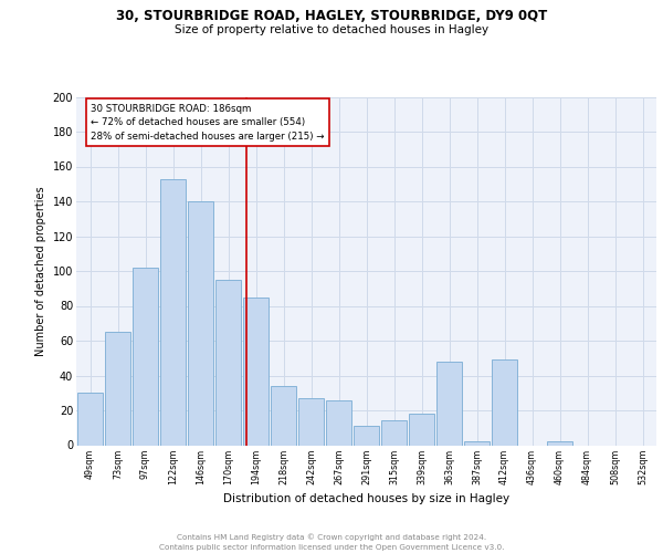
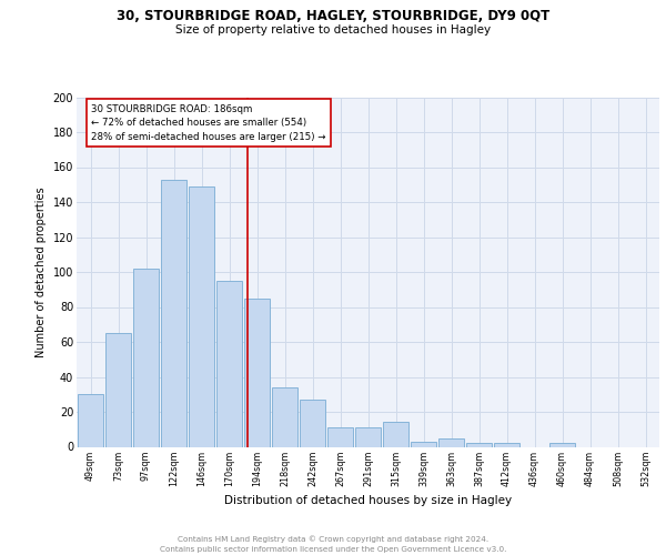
146sqm: 140 -> 149
267sqm: 26 -> 11
339sqm: 18 -> 3
363sqm: 48 -> 5
412sqm: 49 -> 2
